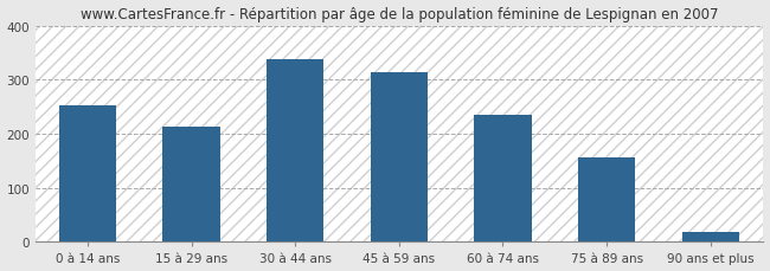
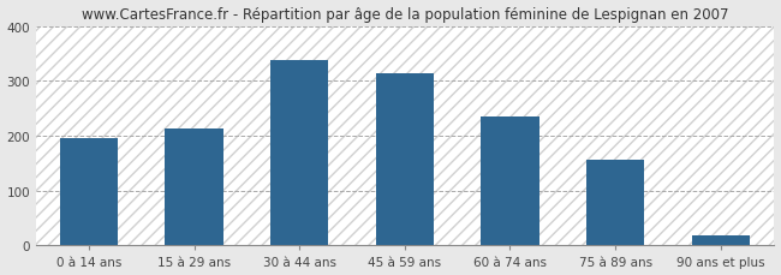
0 à 14 ans: 252 -> 195
